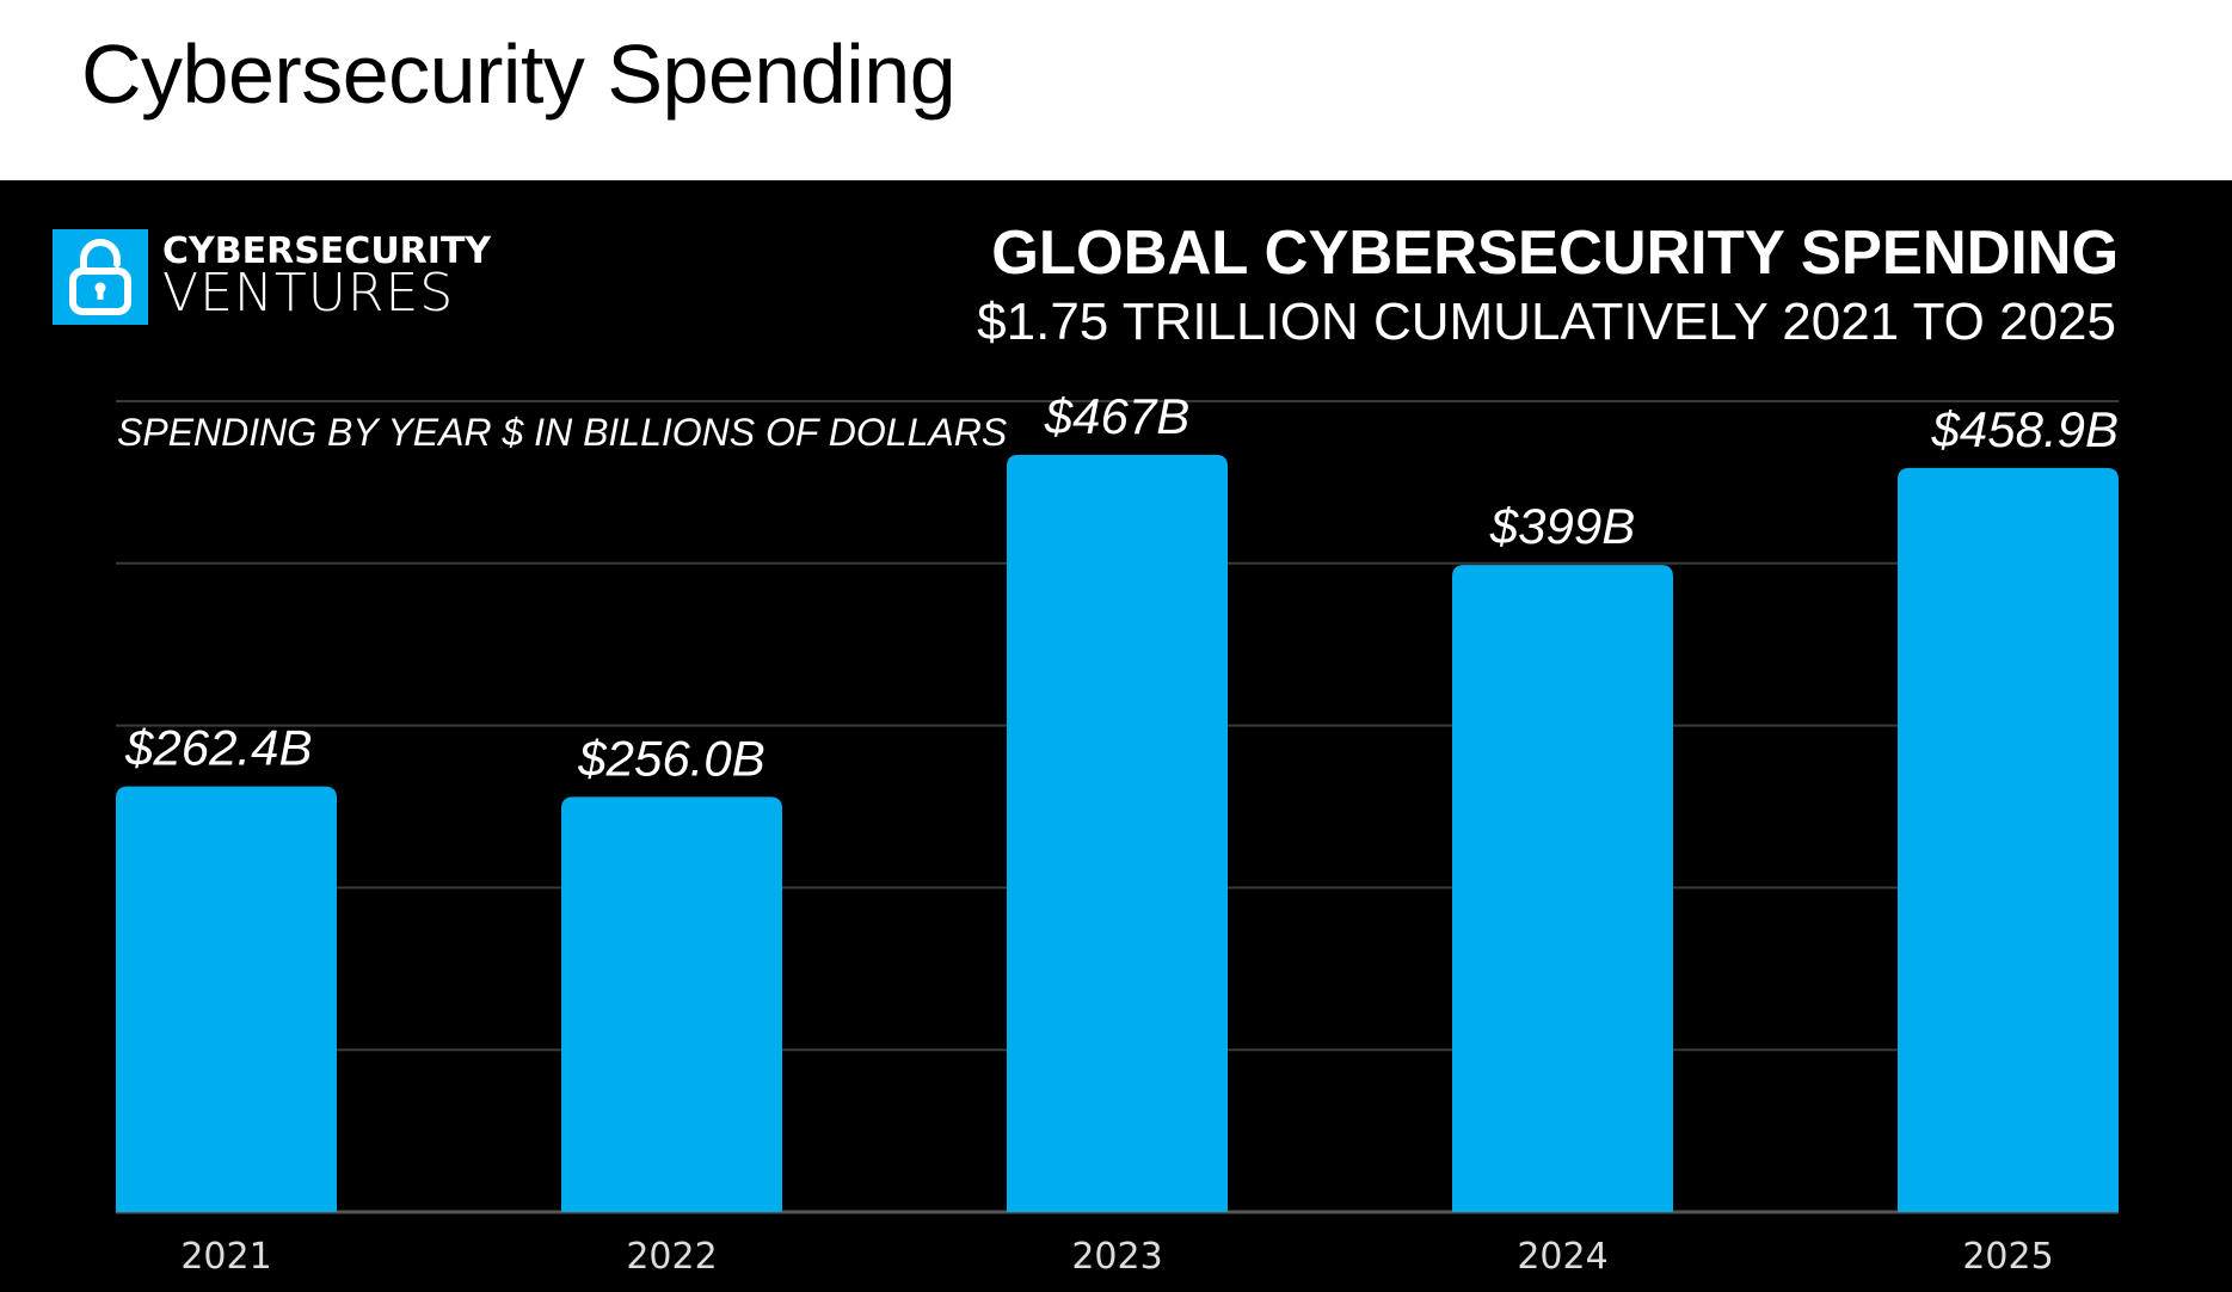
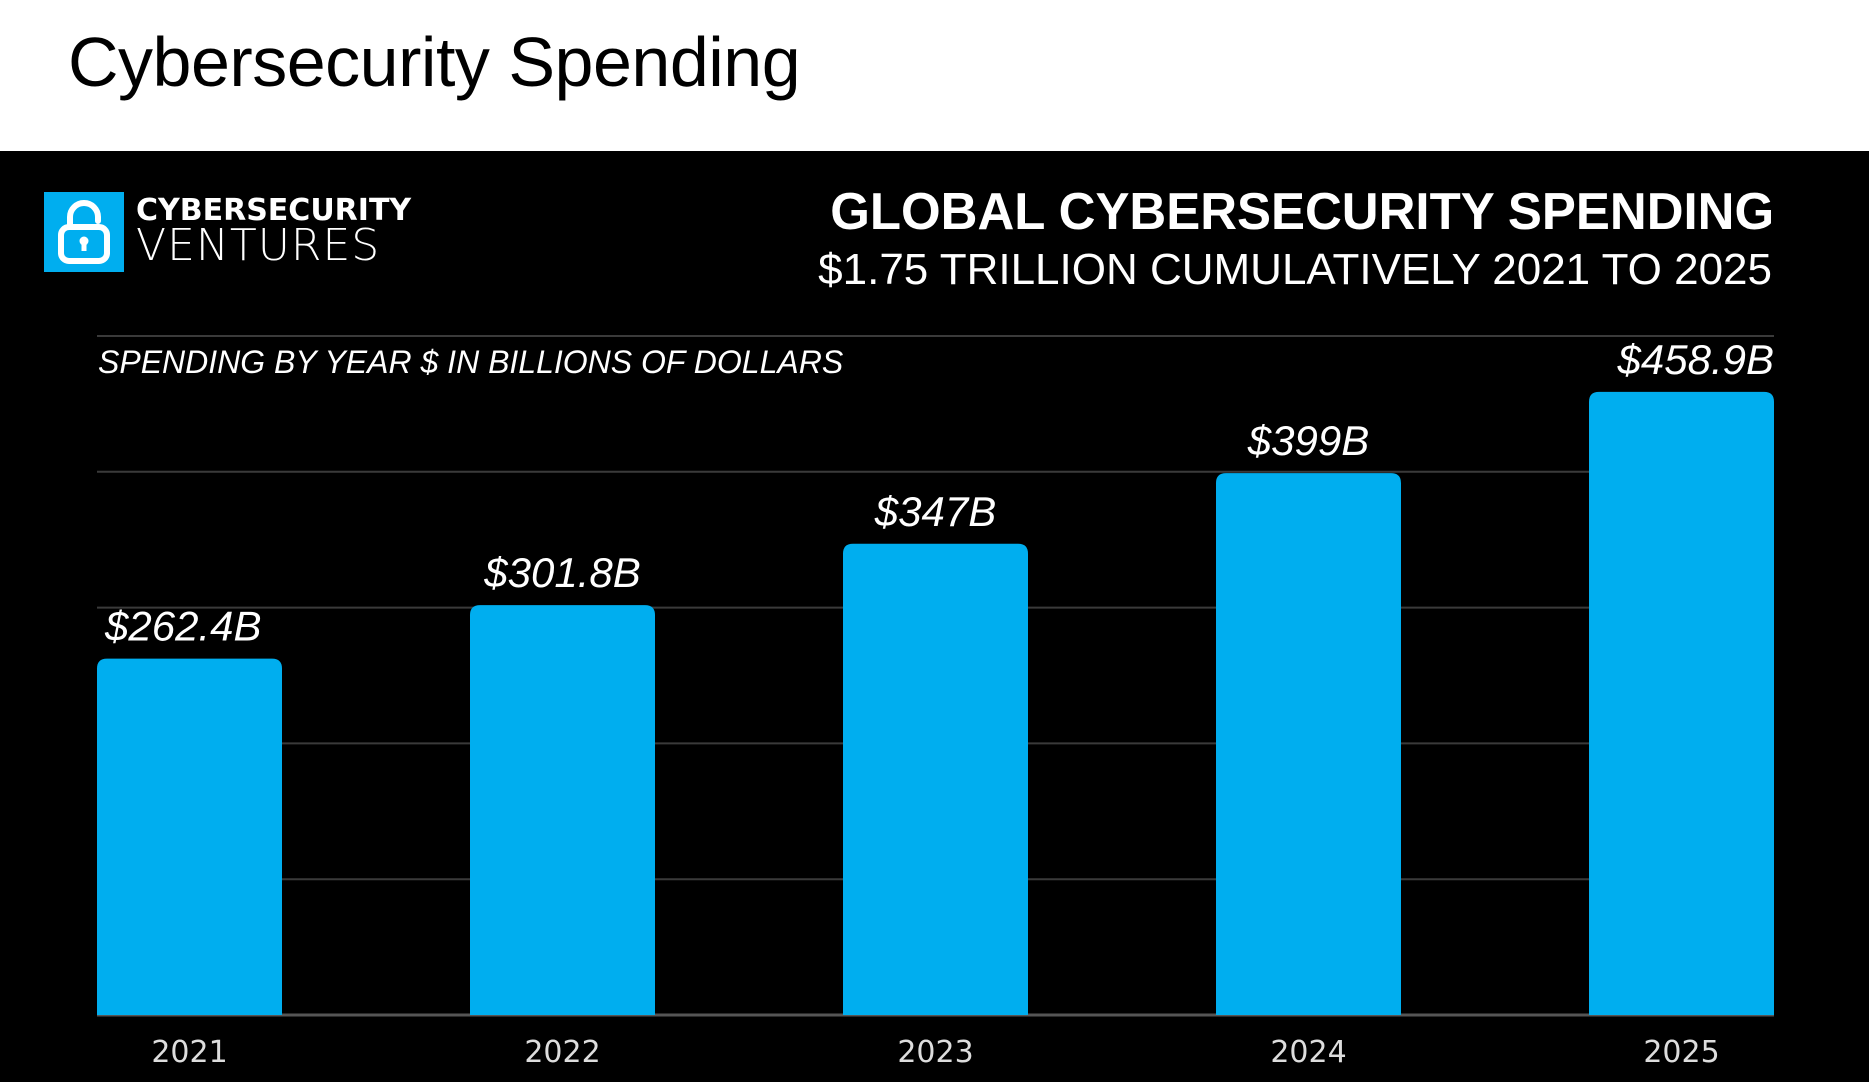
2022: $256.0B -> $301.8B
2023: $467B -> $347B
